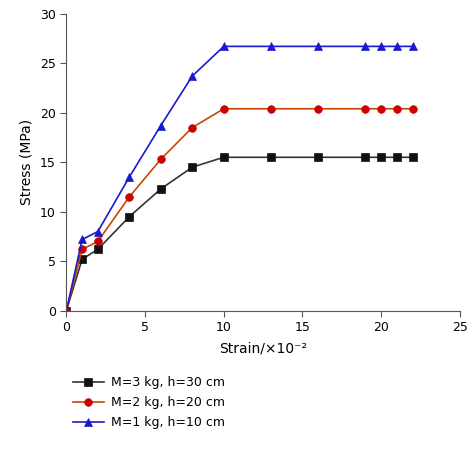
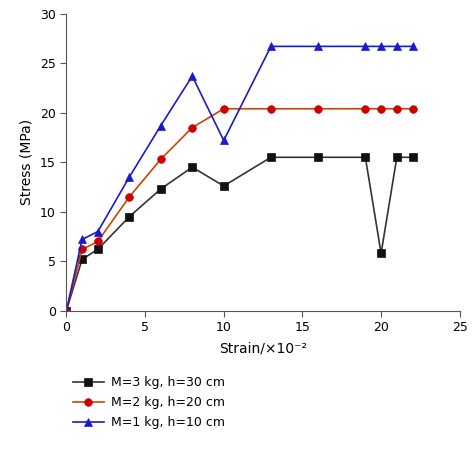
M=3 kg, h=30 cm/10: 15.5 -> 12.6
M=1 kg, h=10 cm/10: 26.7 -> 17.2
M=3 kg, h=30 cm/20: 15.5 -> 5.8
